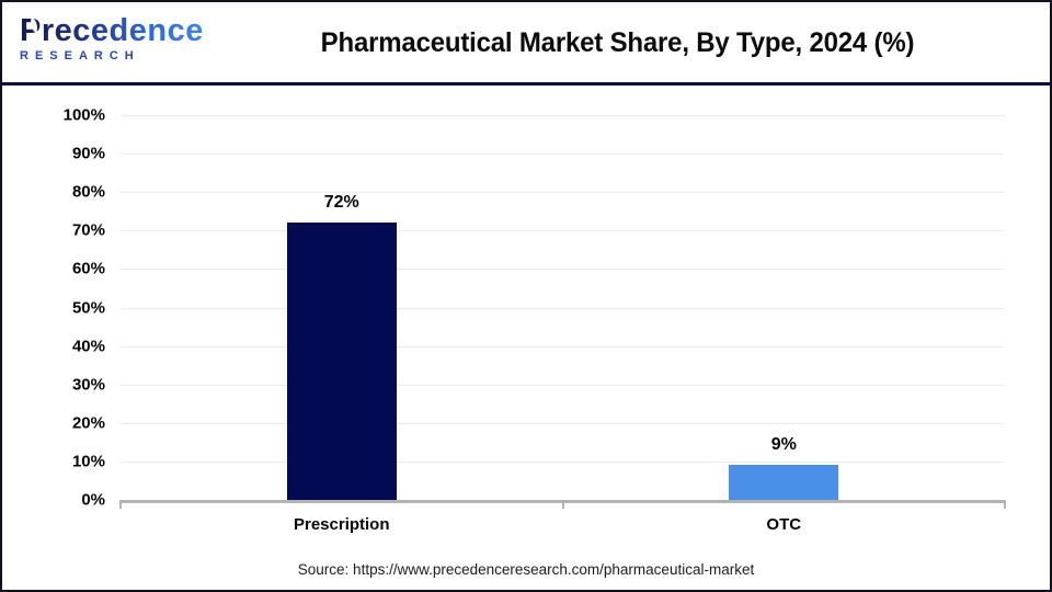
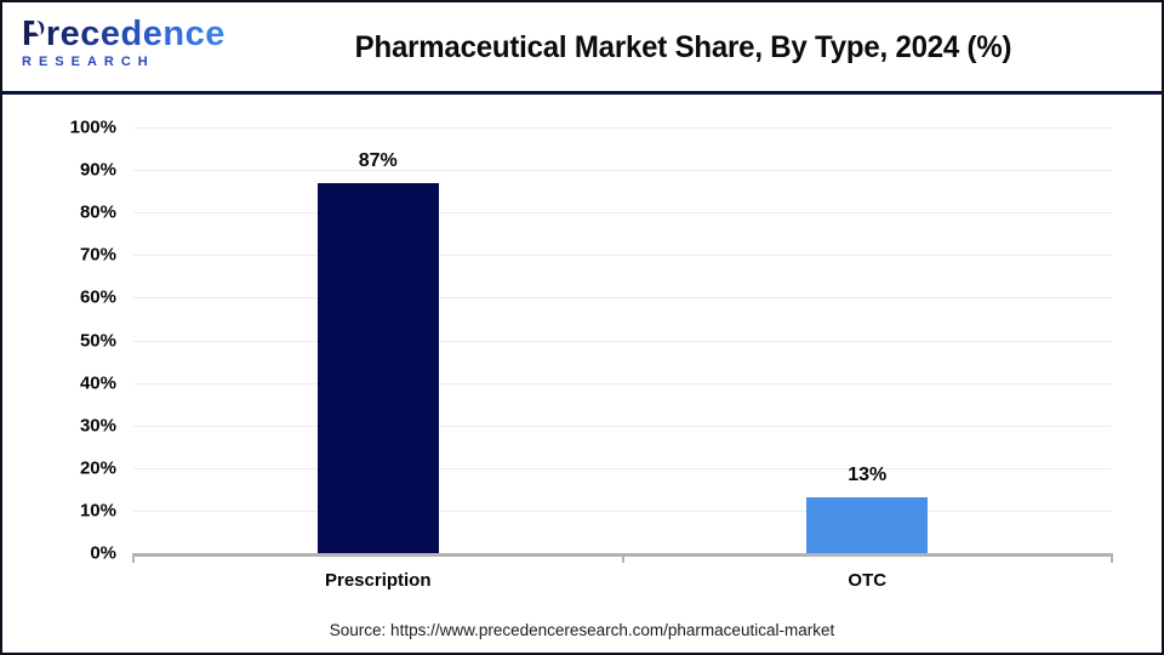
Prescription: 72% -> 87%
OTC: 9% -> 13%
